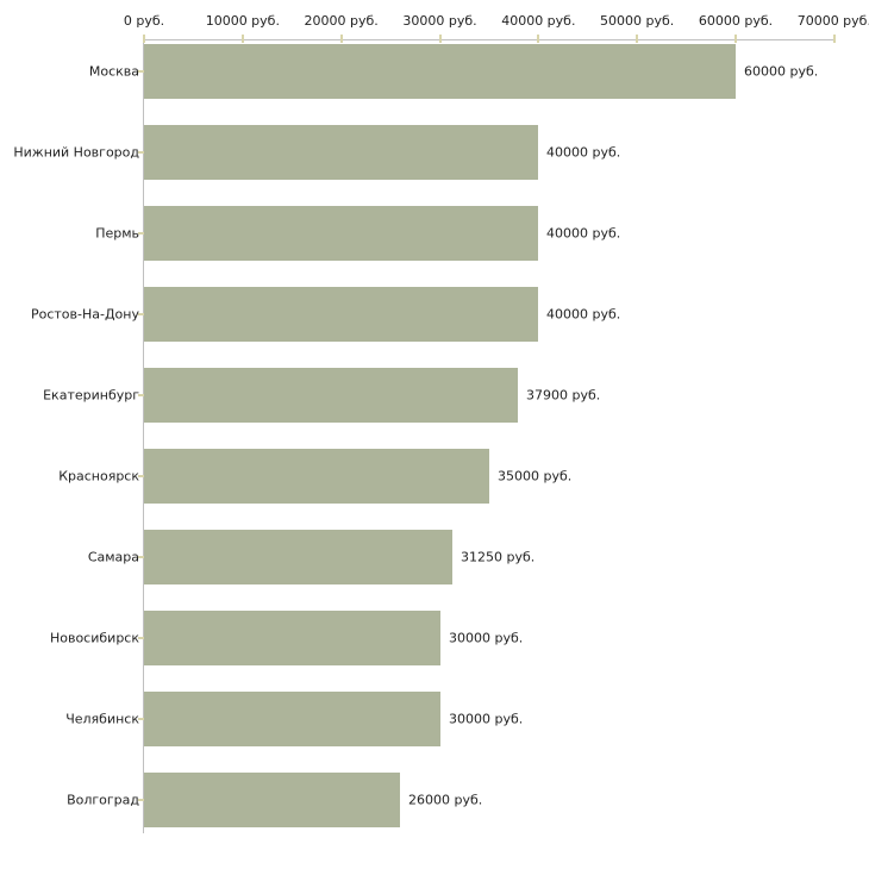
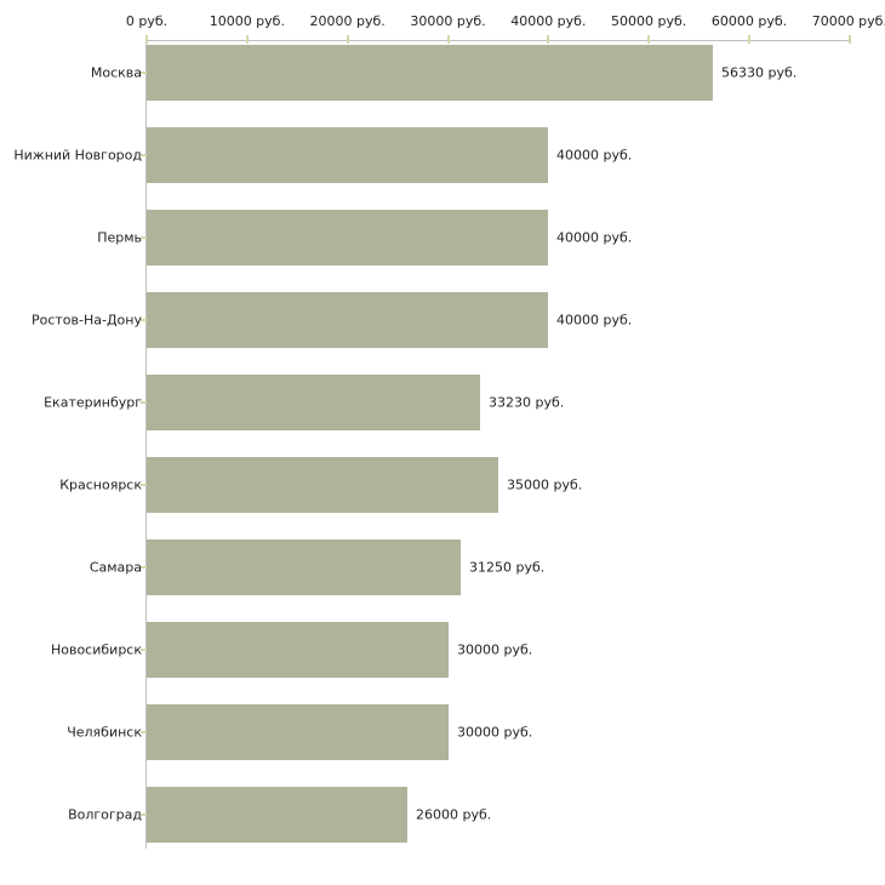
Москва: 60000 -> 56330
Екатеринбург: 37900 -> 33230
